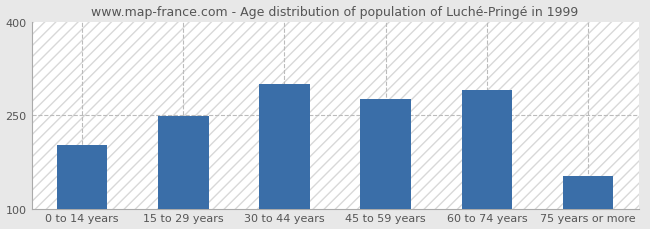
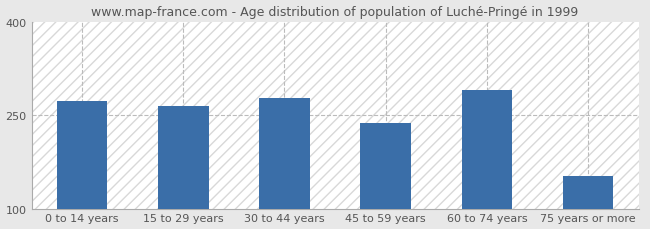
0 to 14 years: 202 -> 272
15 to 29 years: 248 -> 265
30 to 44 years: 300 -> 278
45 to 59 years: 276 -> 238
